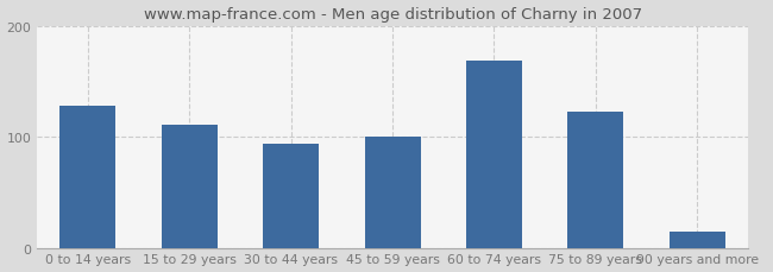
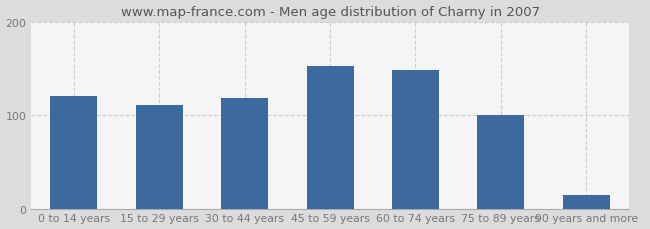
0 to 14 years: 128 -> 120
30 to 44 years: 94 -> 118
45 to 59 years: 100 -> 152
60 to 74 years: 168 -> 148
75 to 89 years: 122 -> 100
